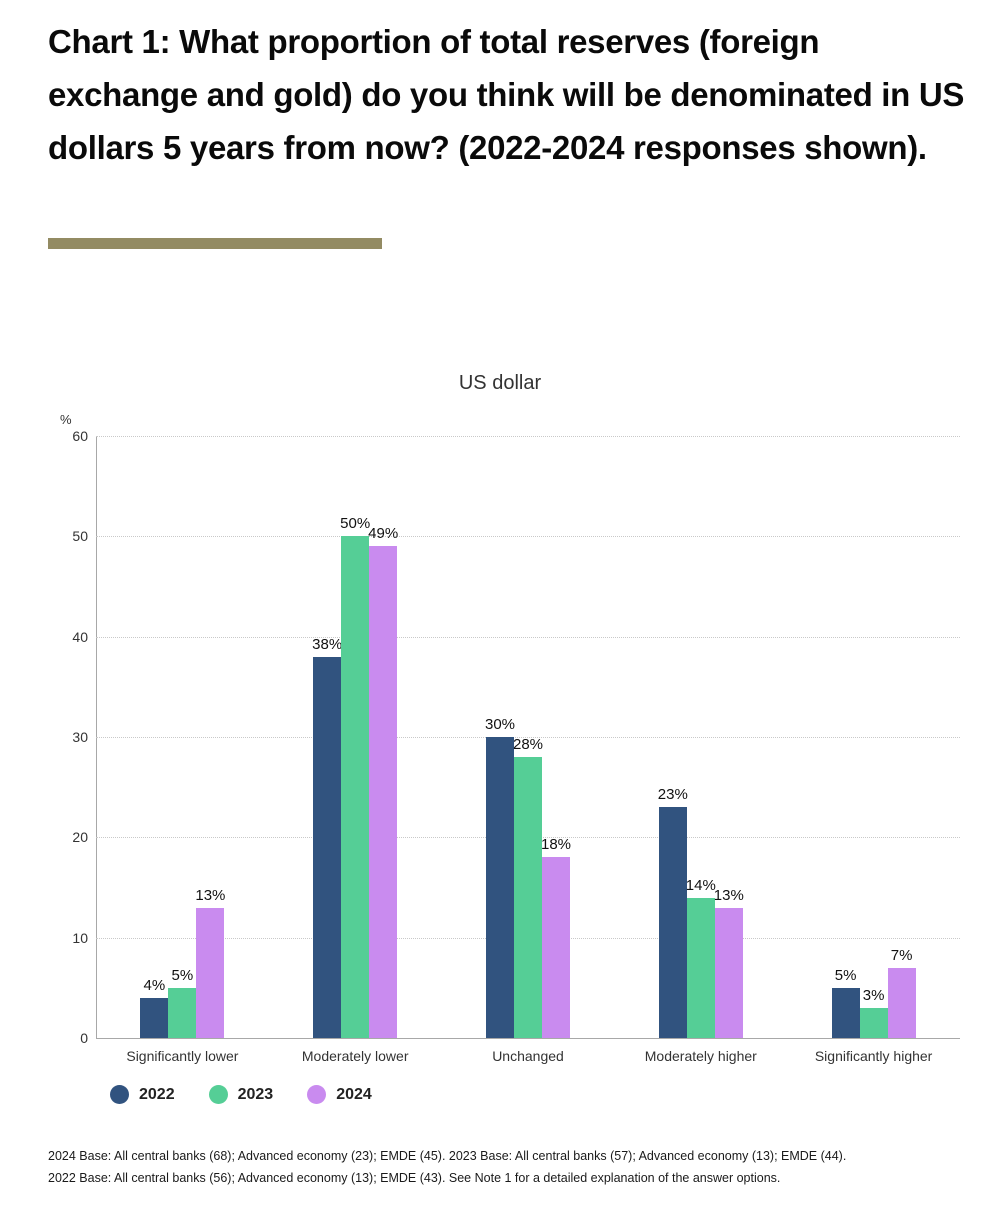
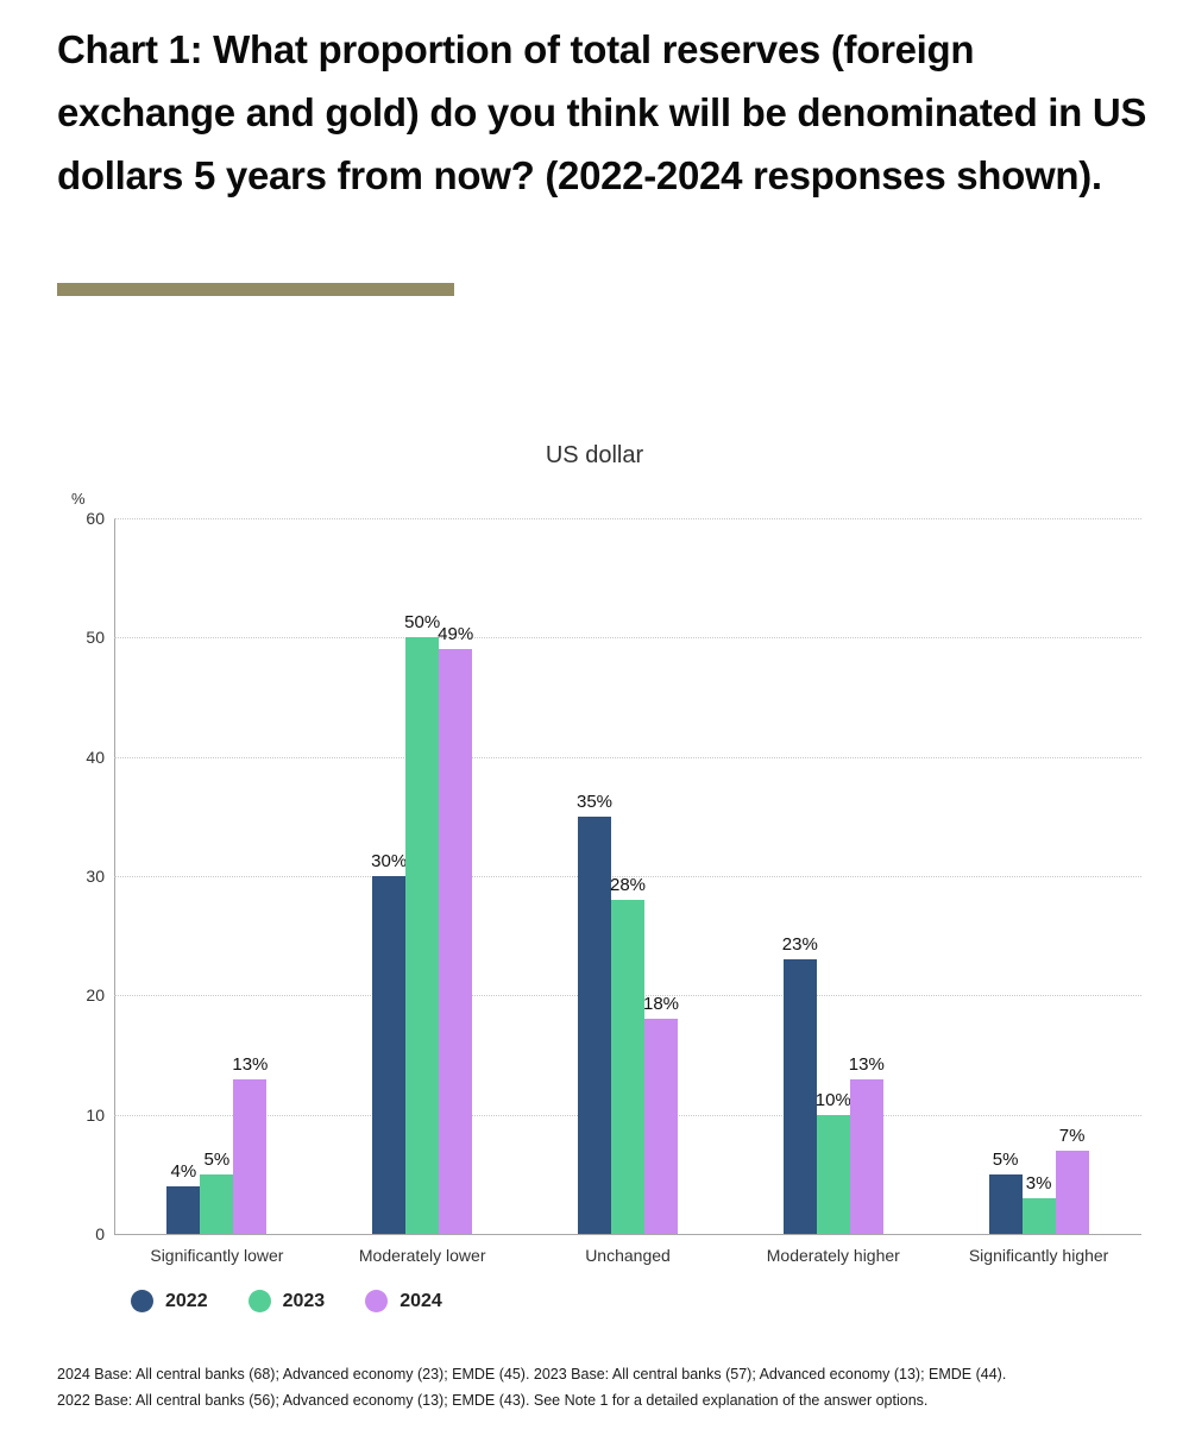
2022/Moderately lower: 38% -> 30%
2022/Unchanged: 30% -> 35%
2023/Moderately higher: 14% -> 10%
